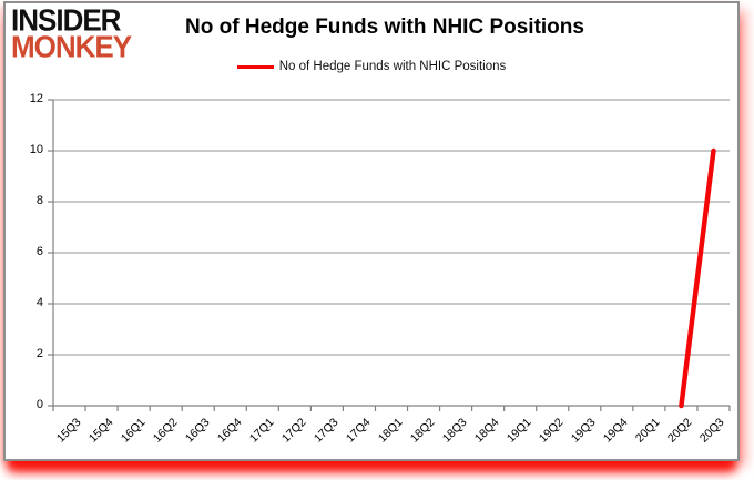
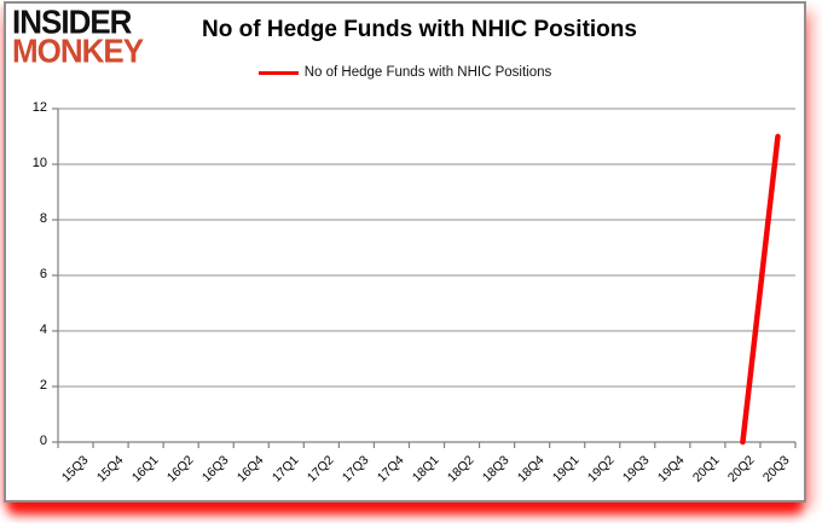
20Q3: 10 -> 11
